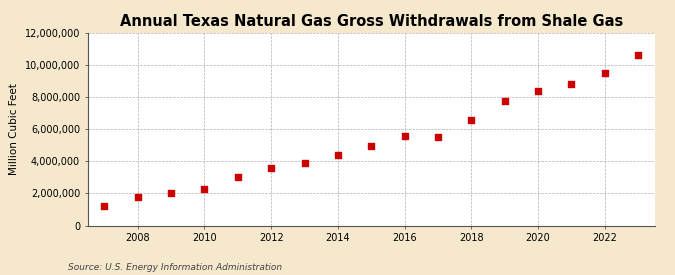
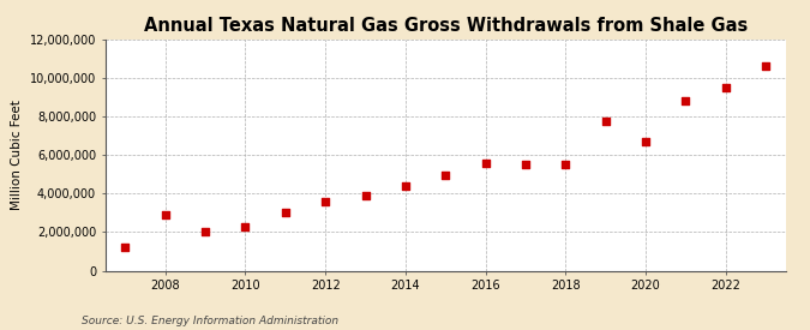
2008: 1,800,000 -> 2,900,000
2018: 6,600,000 -> 5,500,000
2020: 8,400,000 -> 6,700,000
